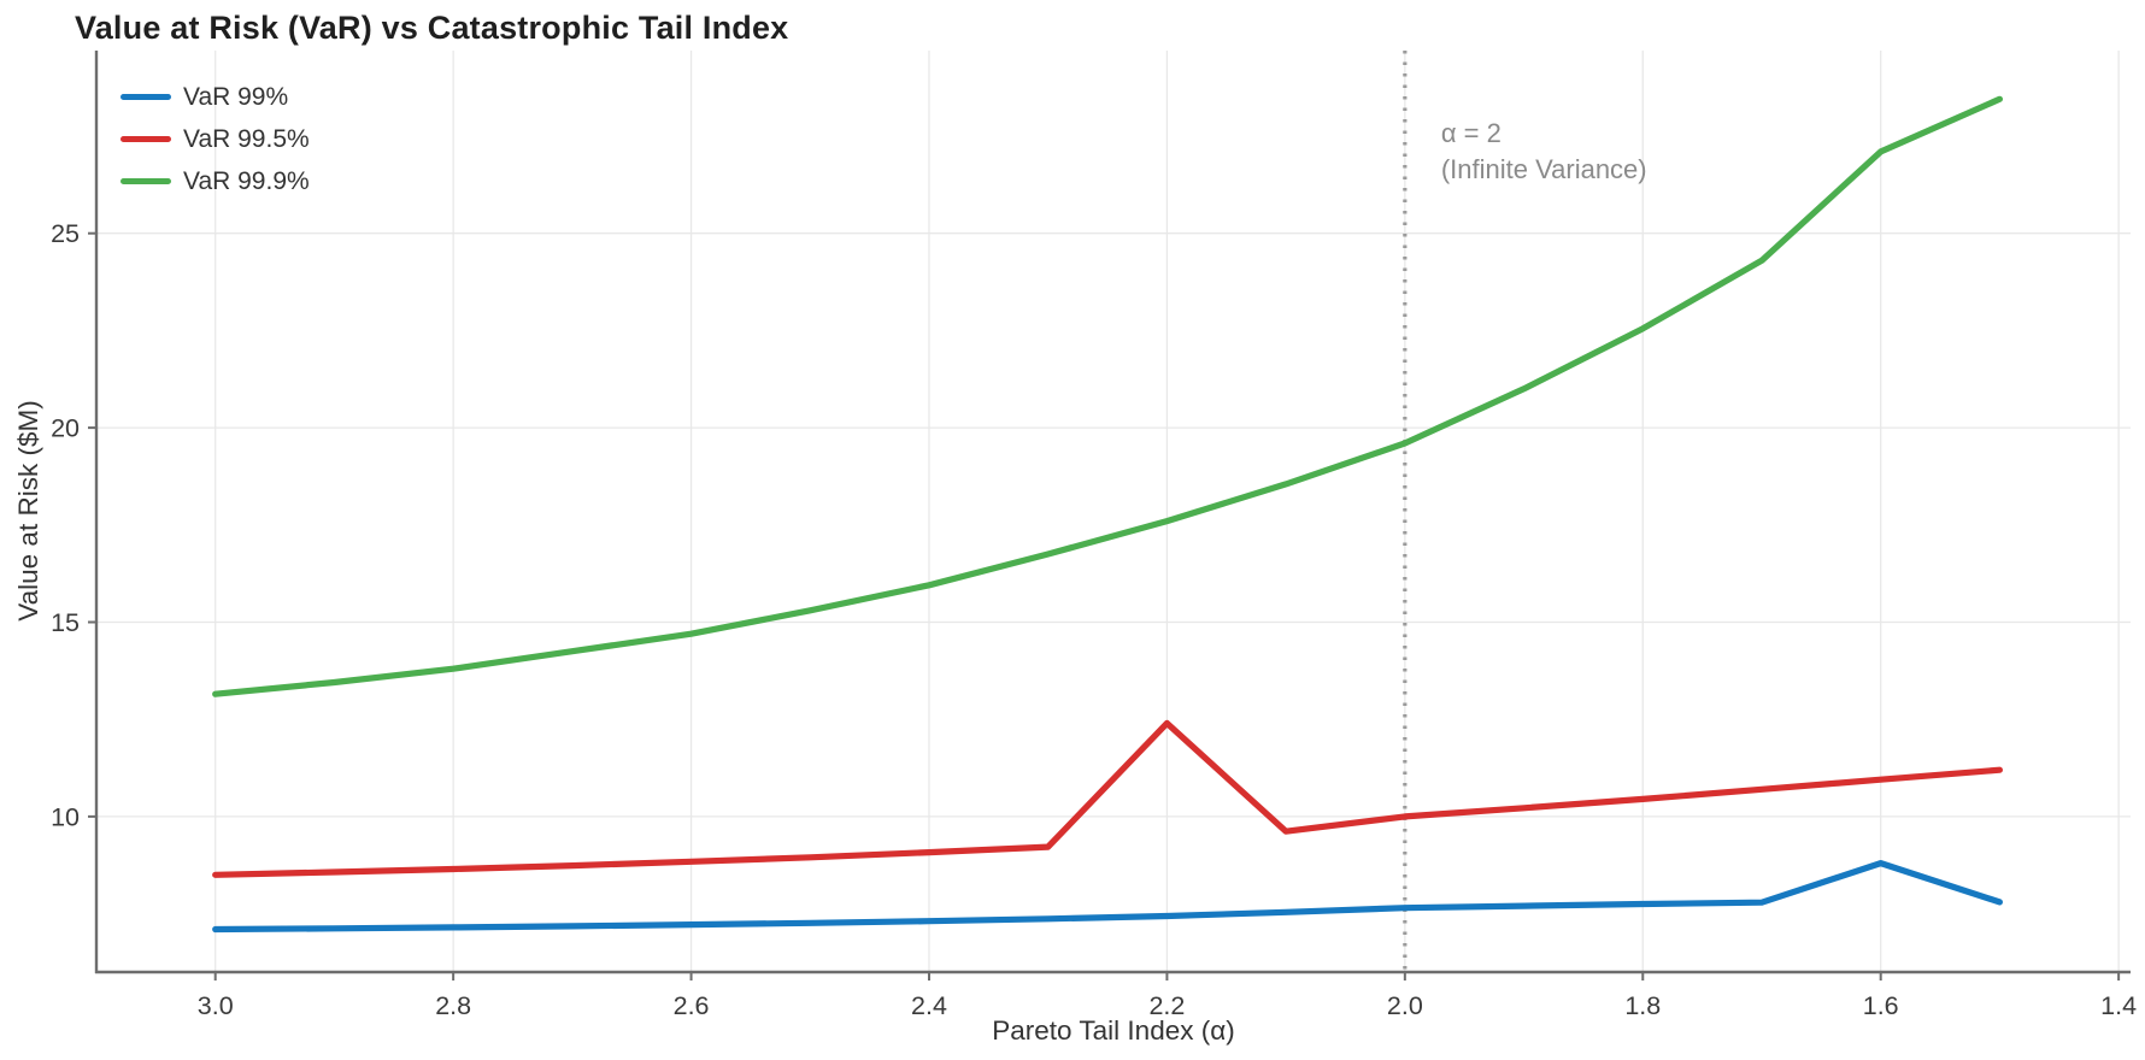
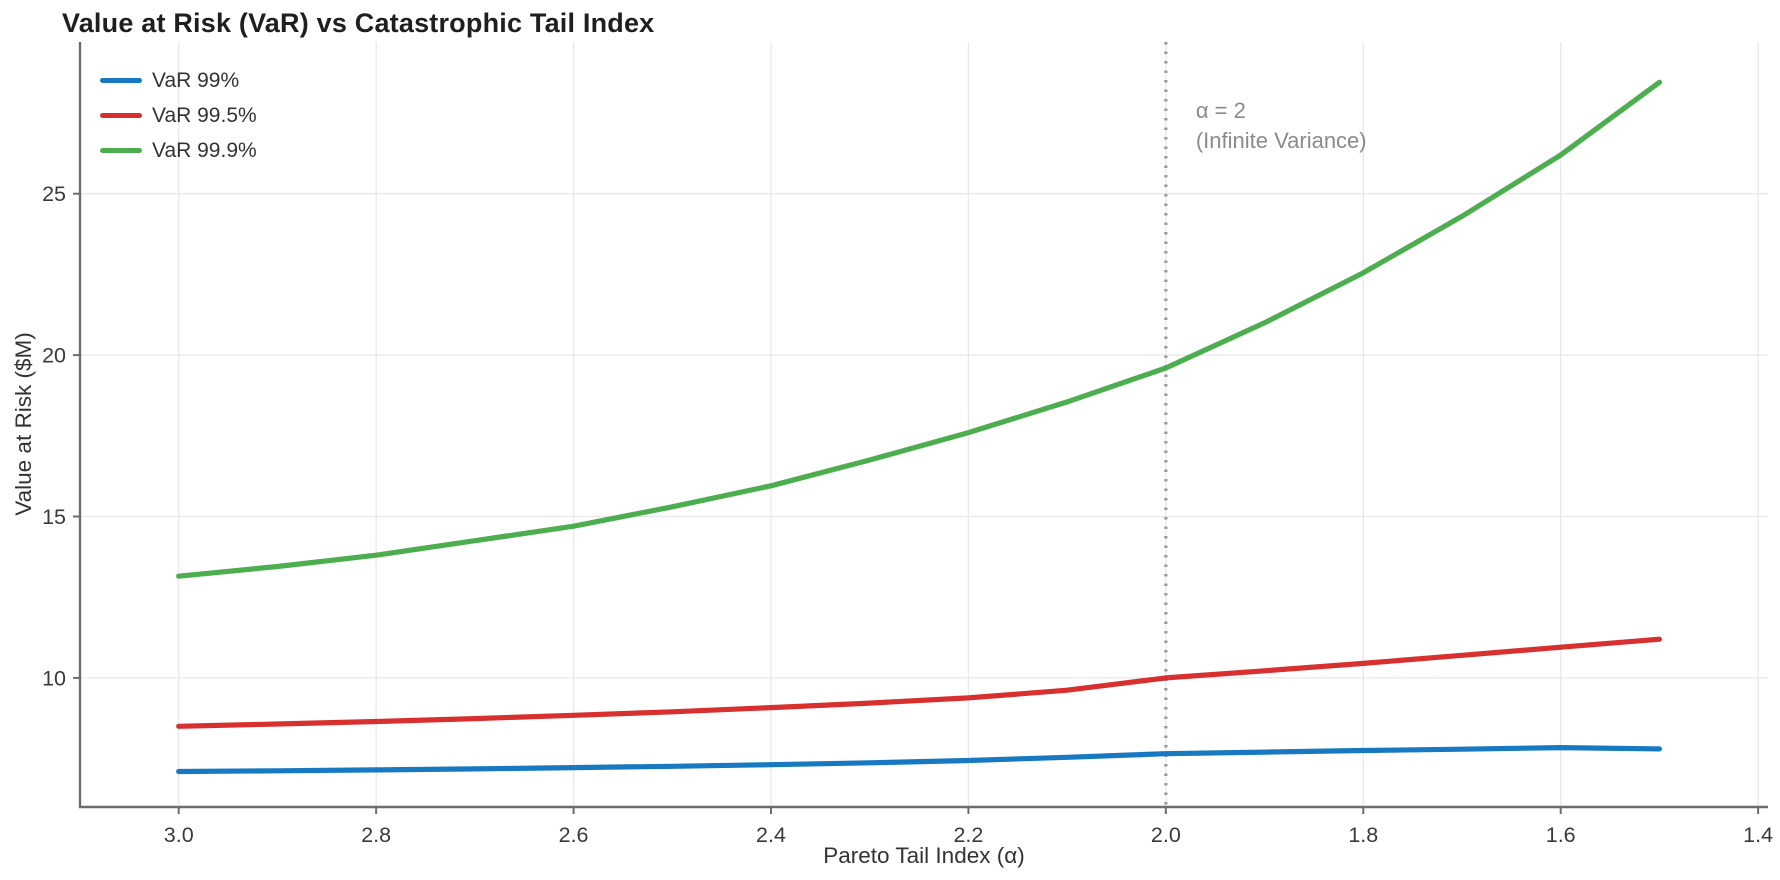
VaR 99.5%/2.2: 12.4 -> 9.4
VaR 99%/1.6: 8.8 -> 7.8
VaR 99.9%/1.6: 27.1 -> 26.2
